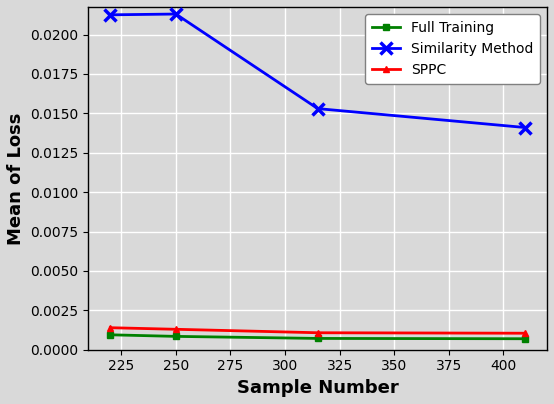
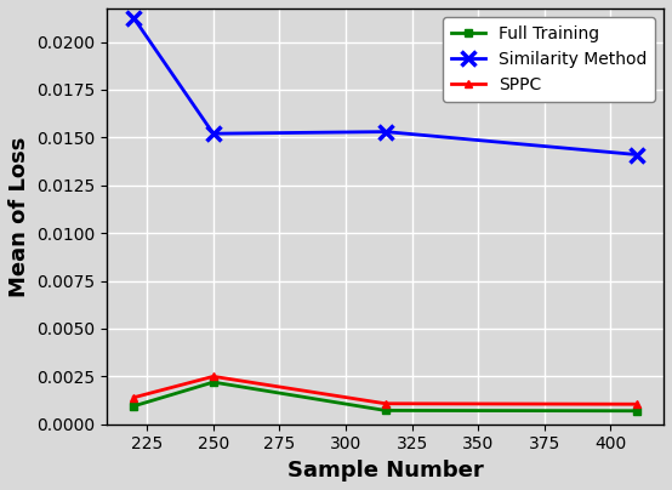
Full Training/250: 0.0008 -> 0.0022
Similarity Method/250: 0.0213 -> 0.0152
SPPC/250: 0.0013 -> 0.0025
